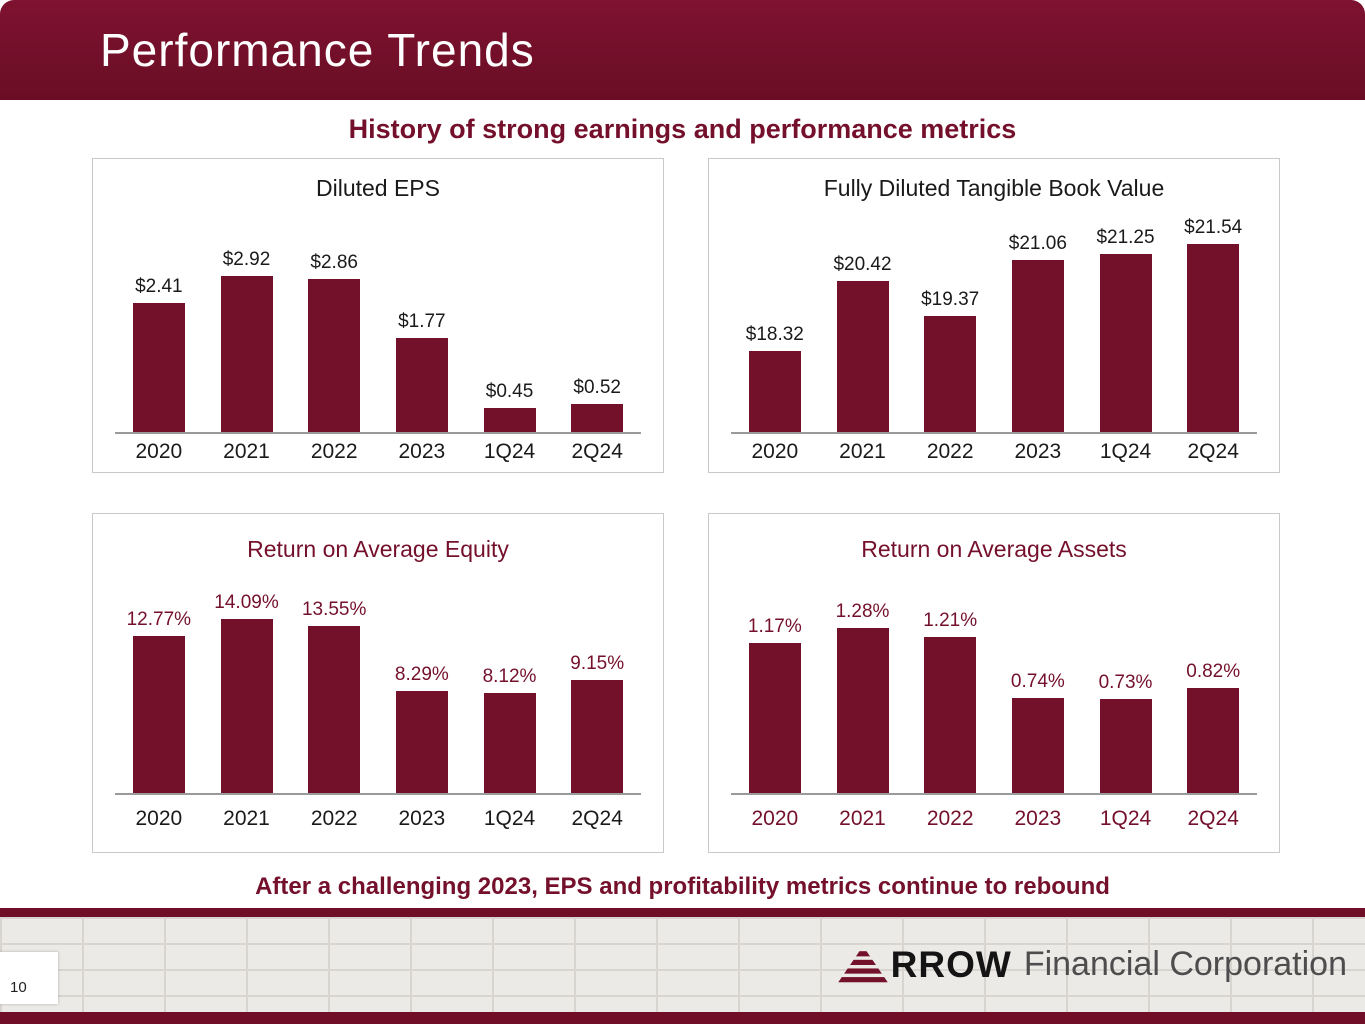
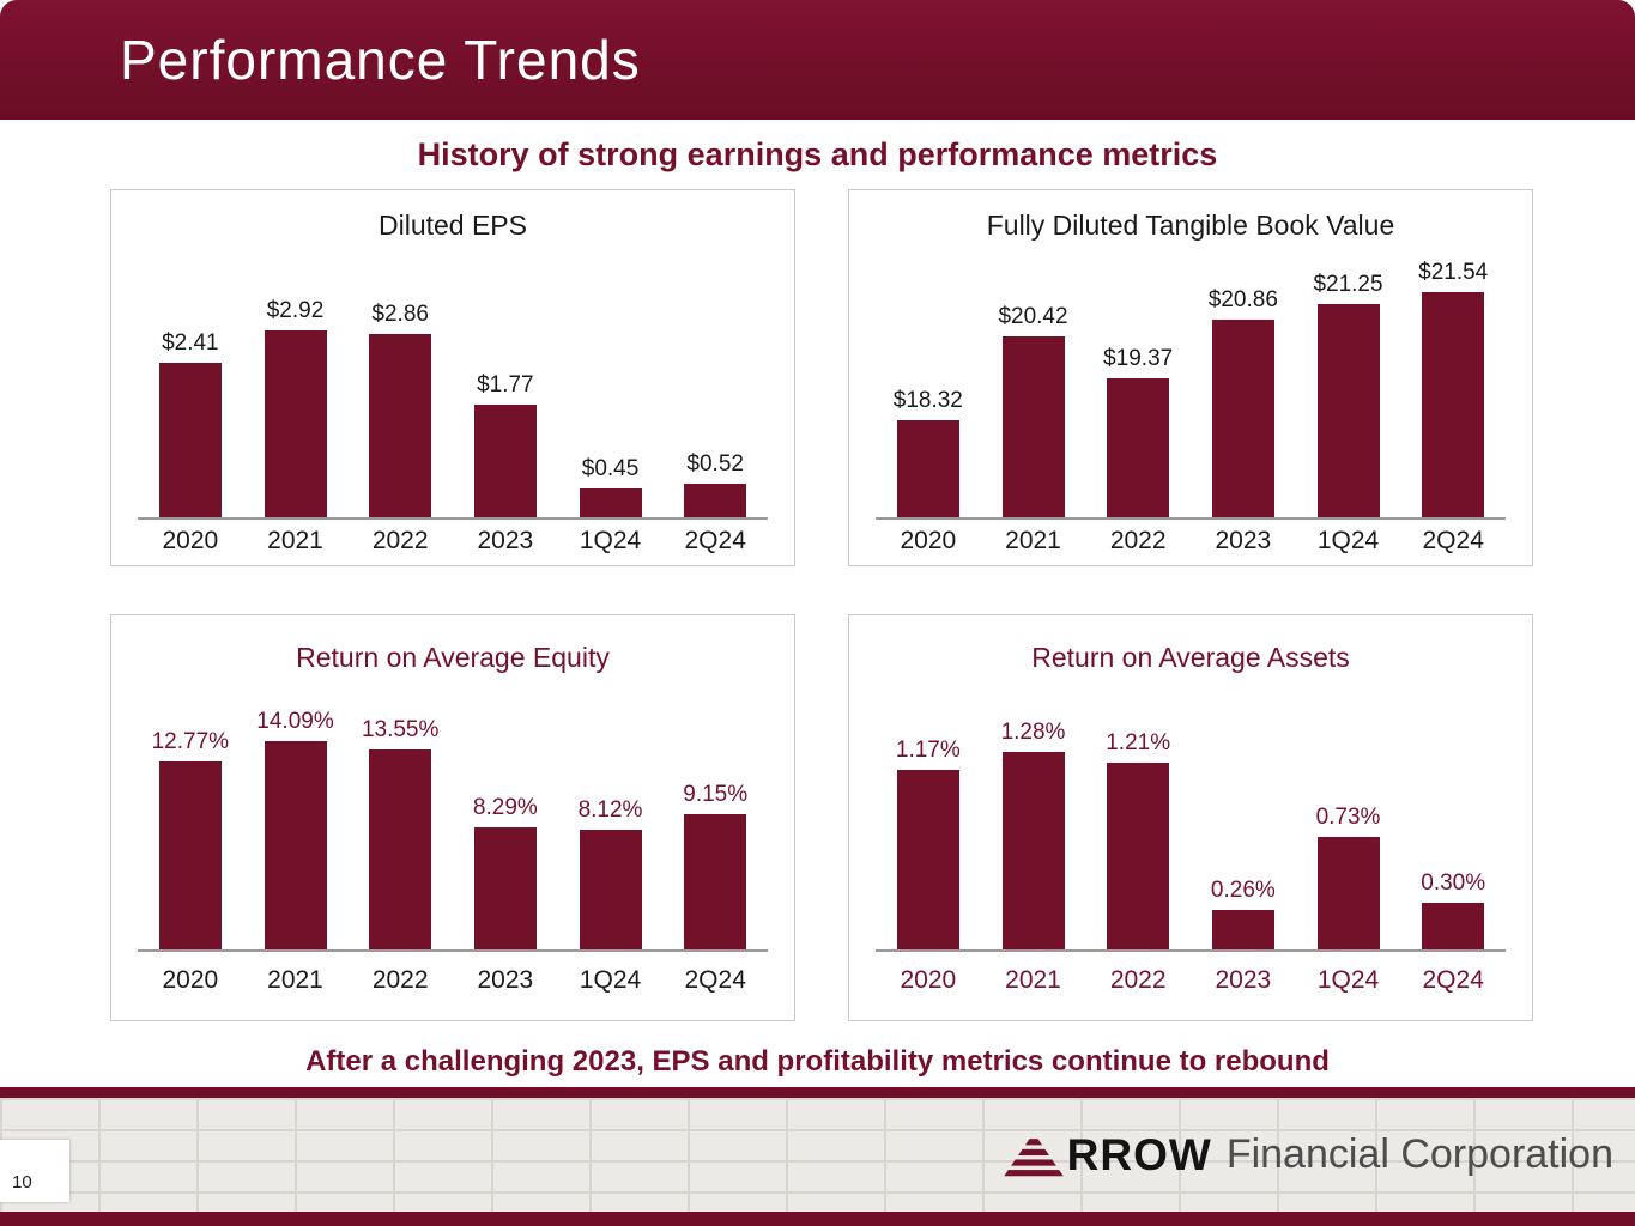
Fully Diluted Tangible Book Value/2023: $21.06 -> $20.86
Return on Average Assets/2023: 0.74% -> 0.26%
Return on Average Assets/2Q24: 0.82% -> 0.30%
